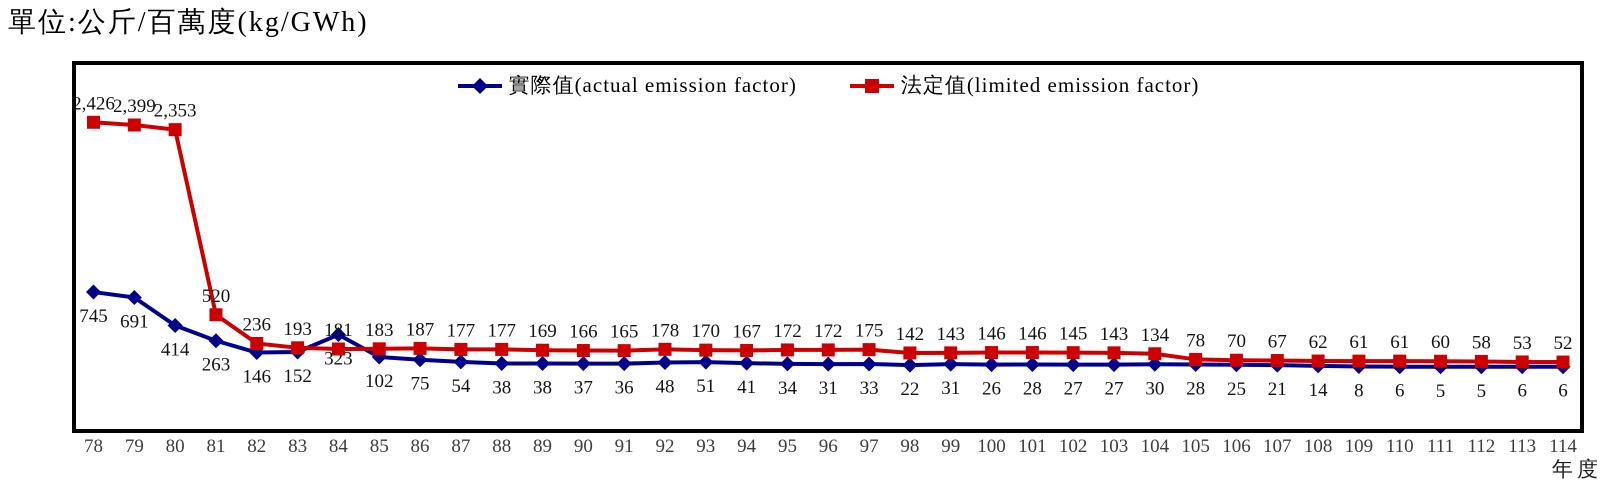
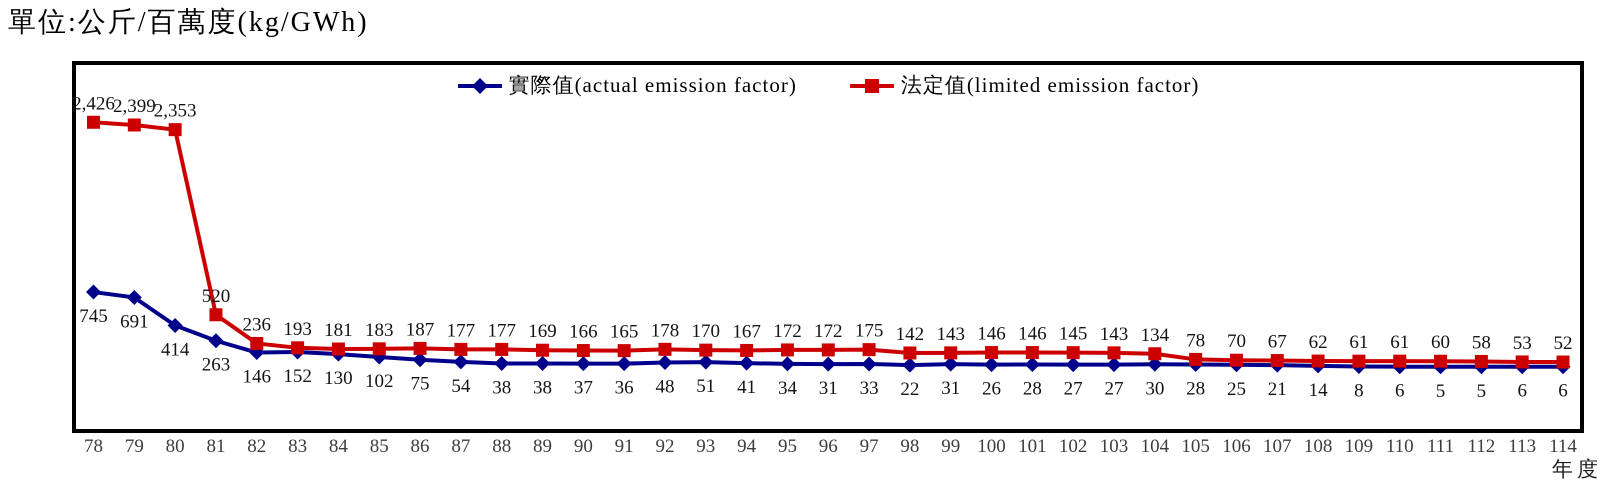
實際值(actual emission factor)/84: 323 -> 130
